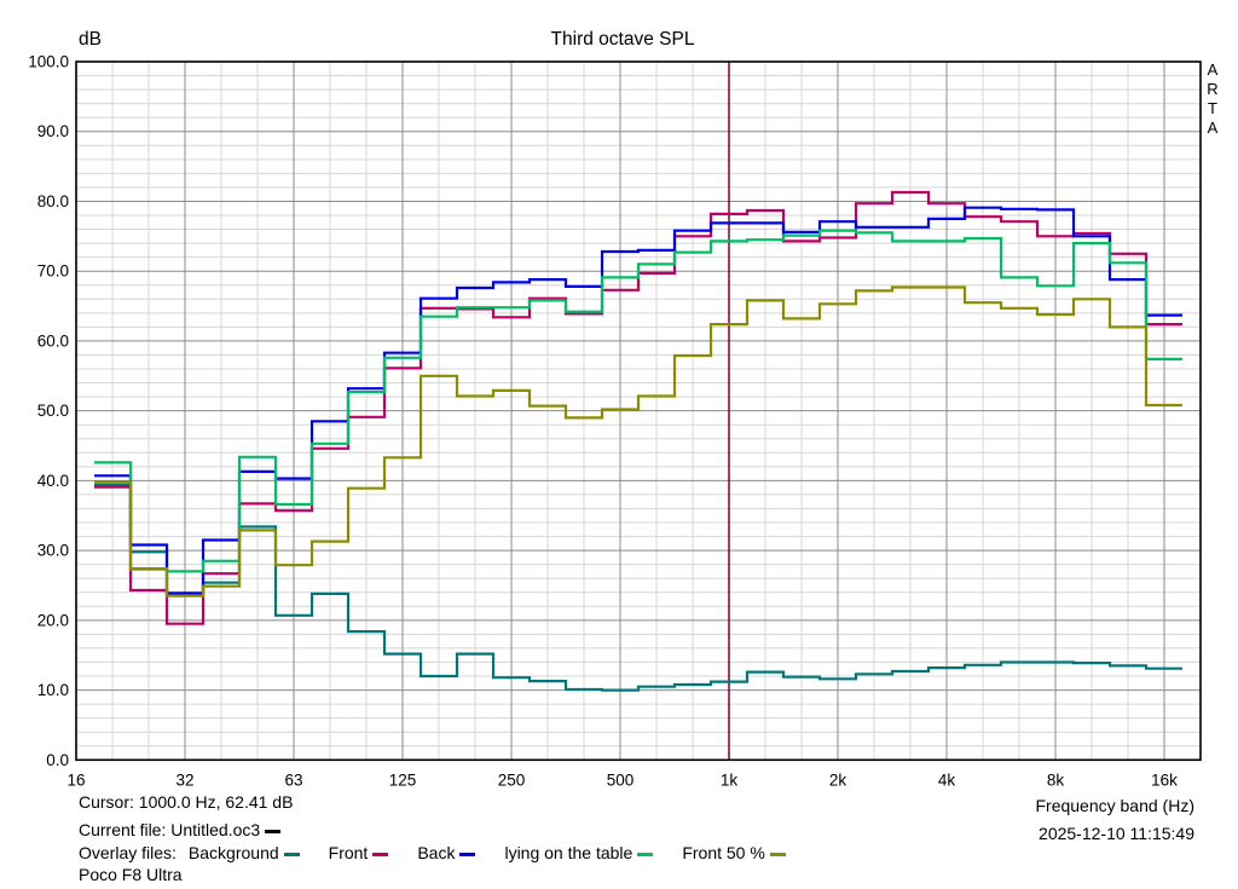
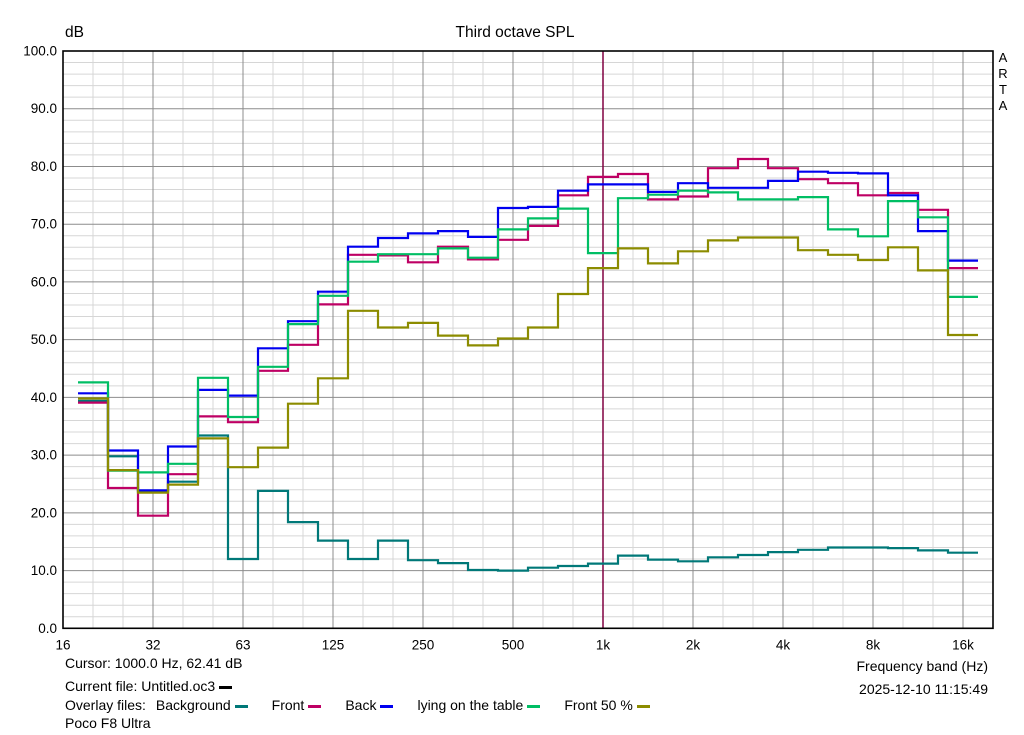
Background/63: 21 -> 12
lying on the table/1k: 74 -> 65
